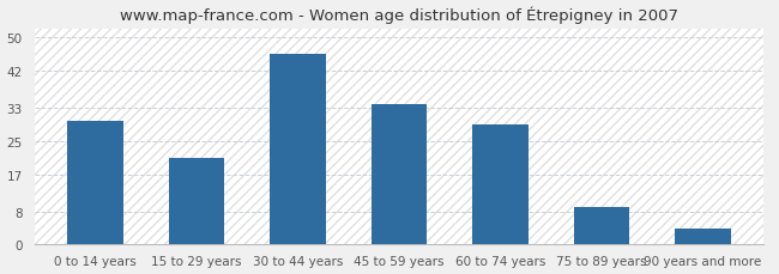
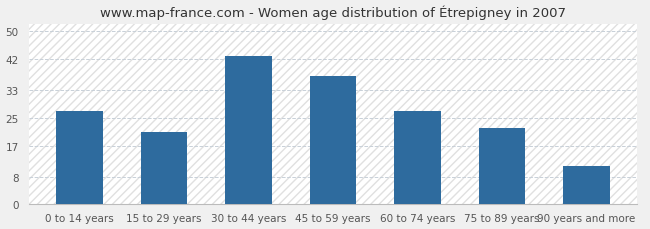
0 to 14 years: 30 -> 27
30 to 44 years: 46 -> 43
45 to 59 years: 34 -> 37
60 to 74 years: 29 -> 27
75 to 89 years: 9 -> 22
90 years and more: 4 -> 11
